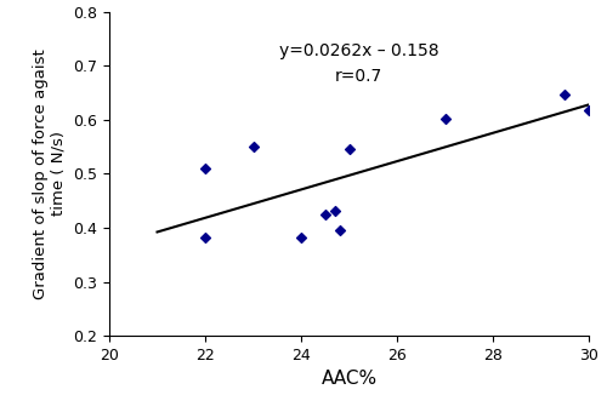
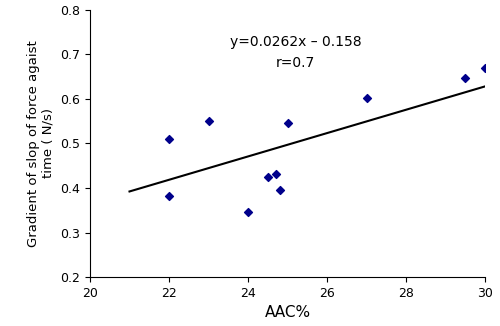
24: 0.383 -> 0.345
30: 0.618 -> 0.670
